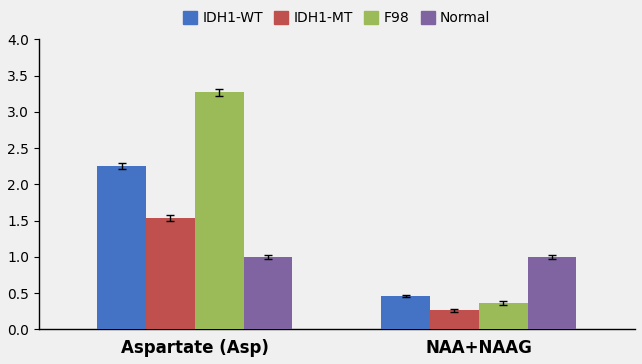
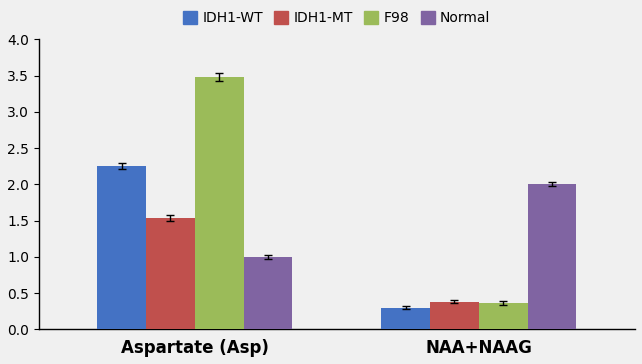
F98/Aspartate (Asp): 3.27 -> 3.48
IDH1-WT/NAA+NAAG: 0.46 -> 0.30
IDH1-MT/NAA+NAAG: 0.26 -> 0.38
Normal/NAA+NAAG: 1 -> 2
